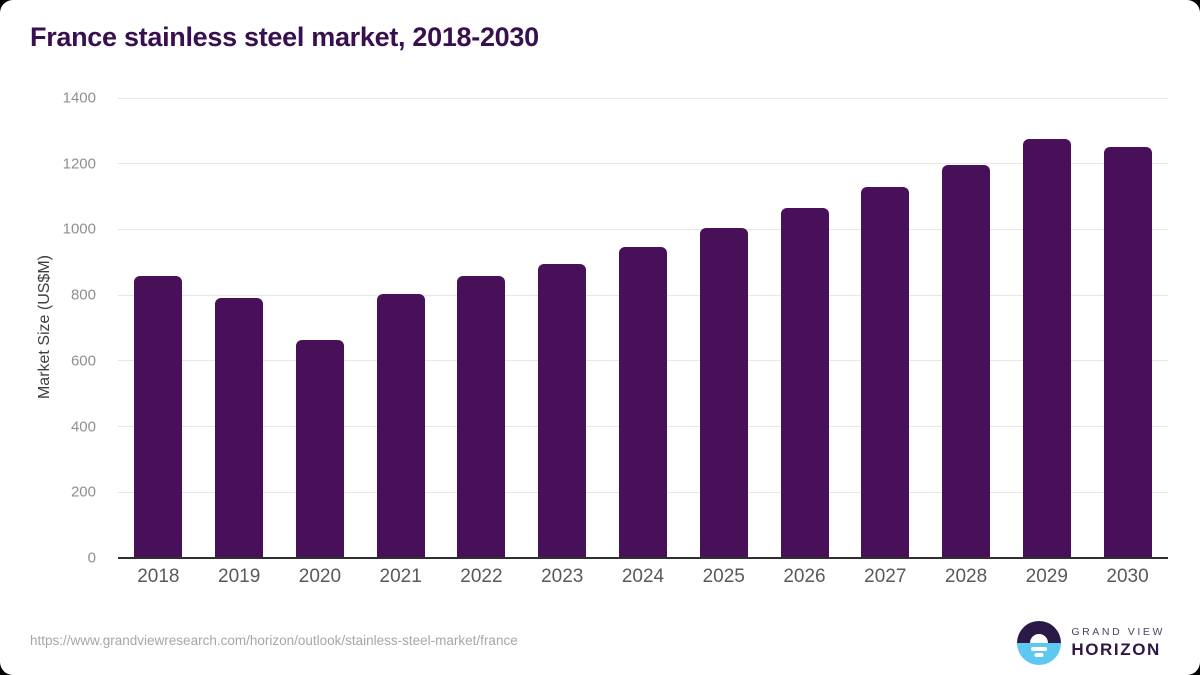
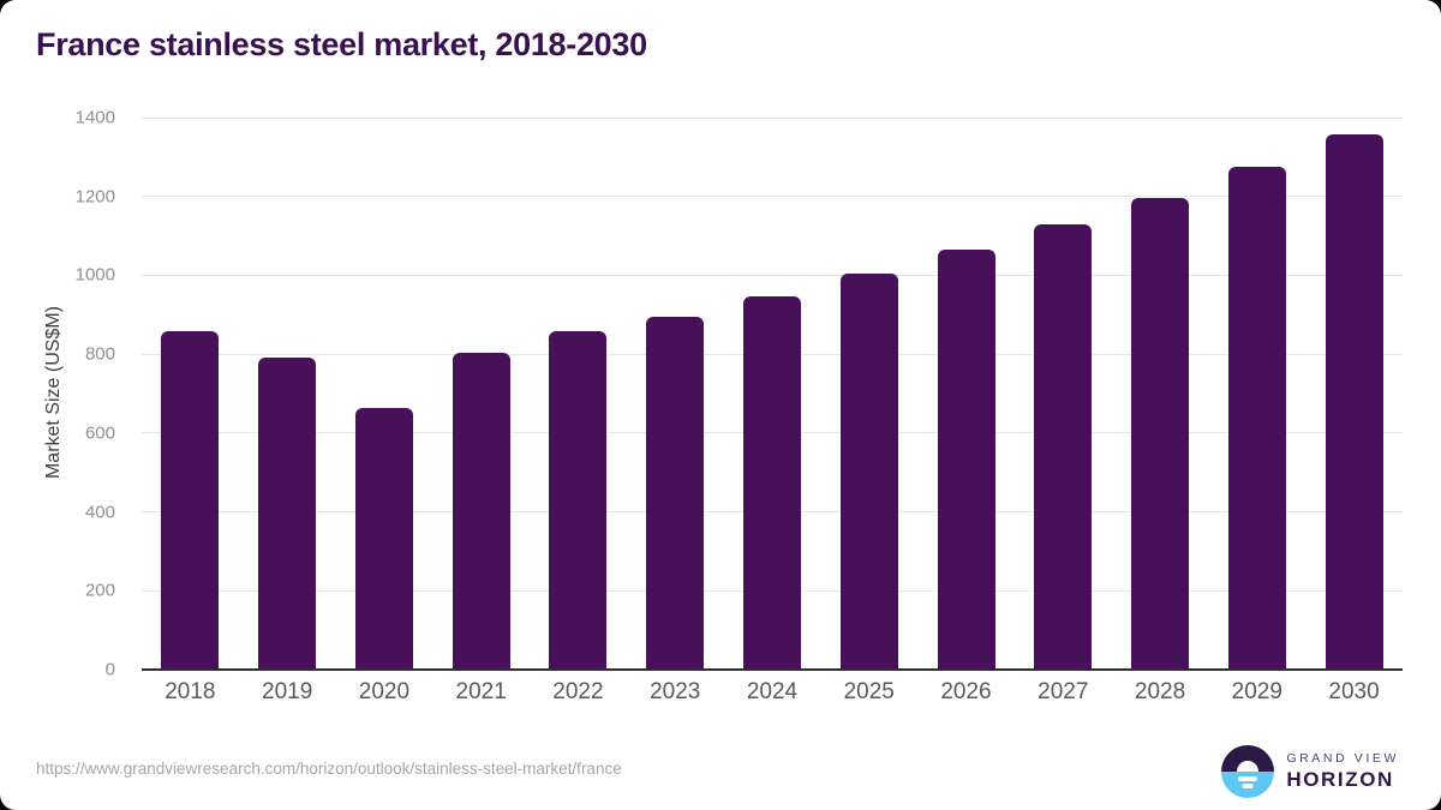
2030: 1250 -> 1360
